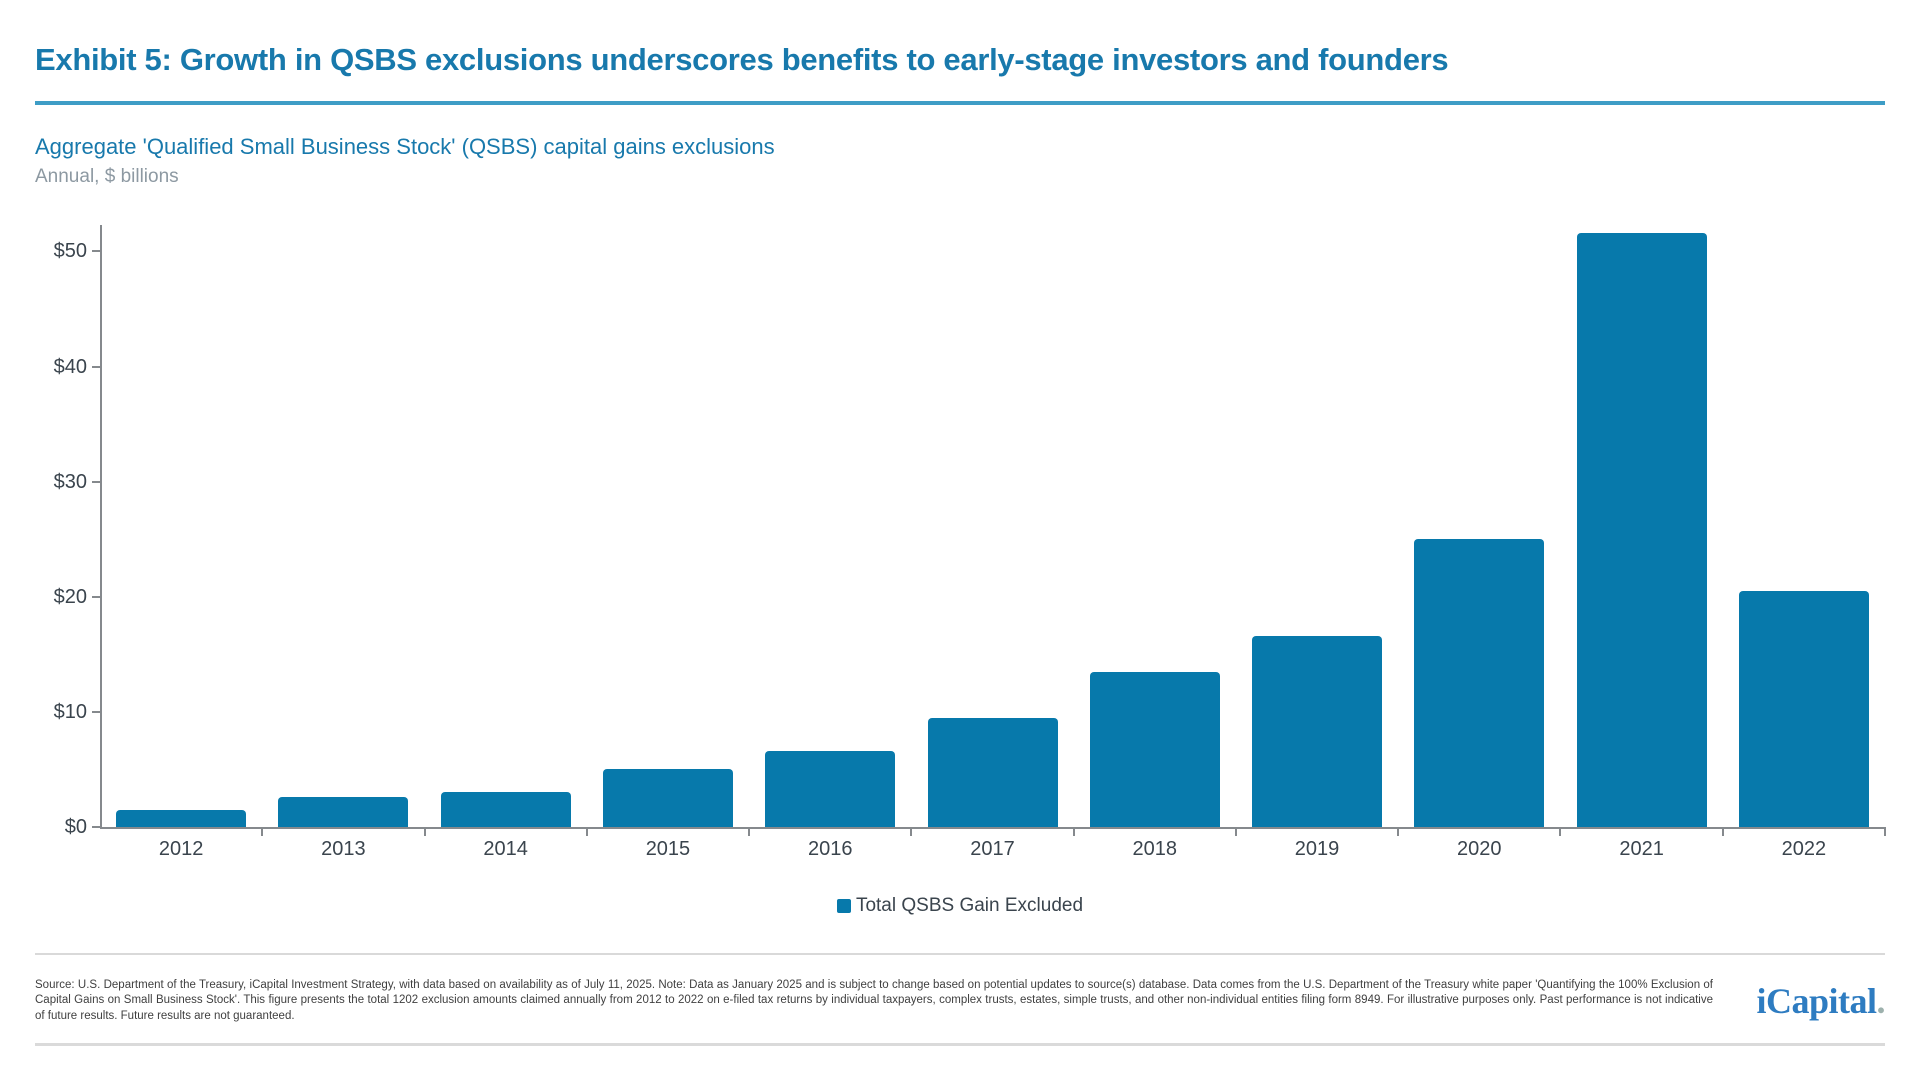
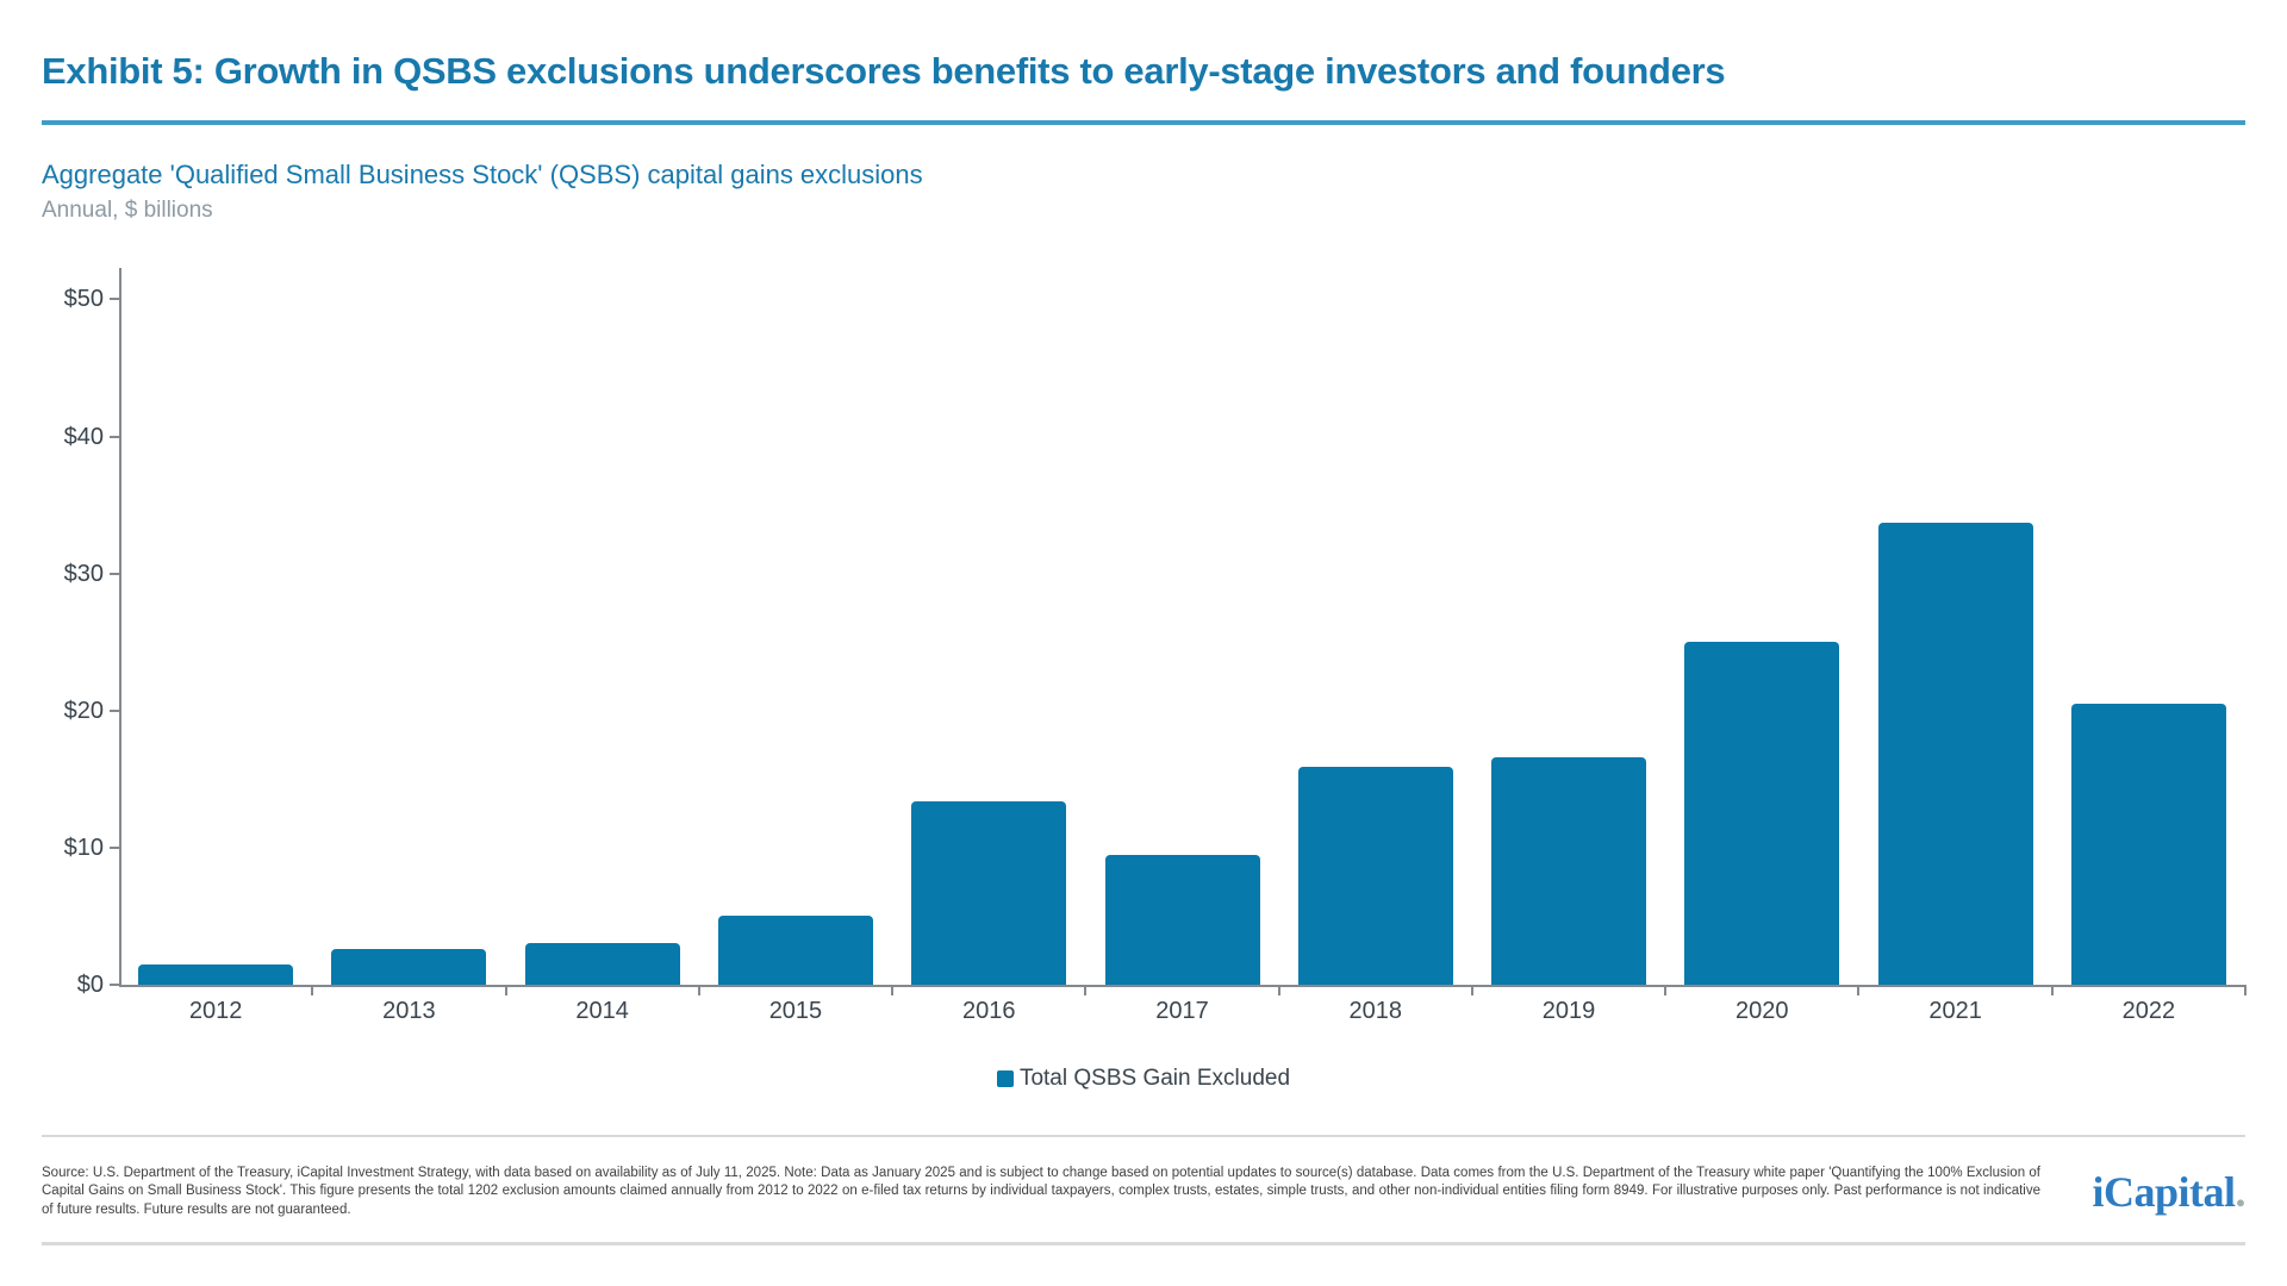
2016: $6.6 -> $13.4
2018: $13.5 -> $15.9
2021: $51.6 -> $33.7
